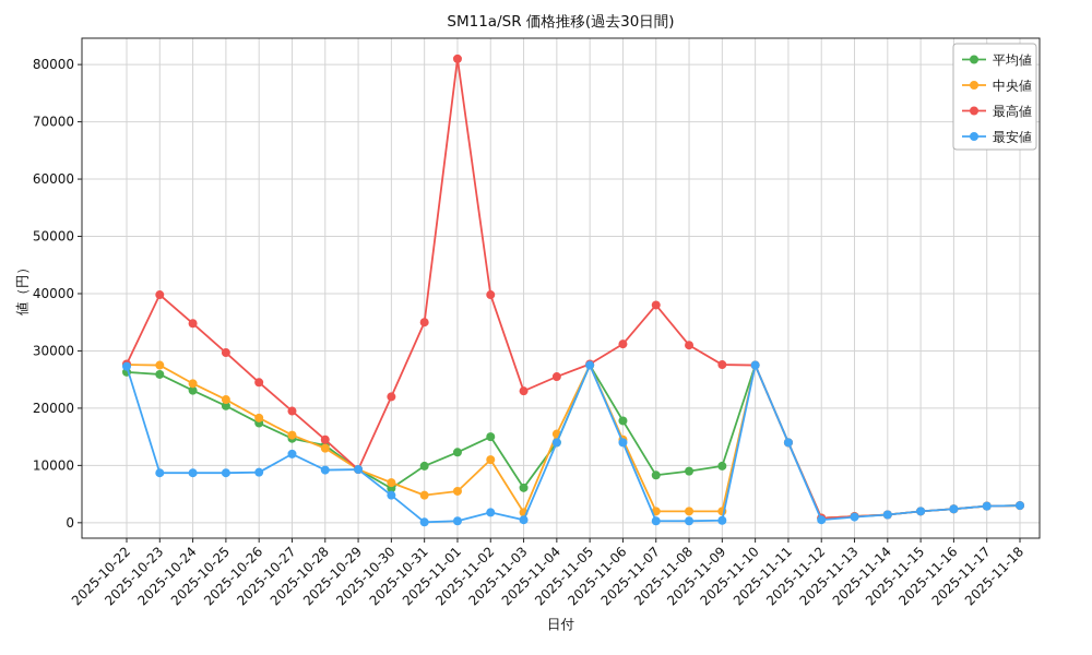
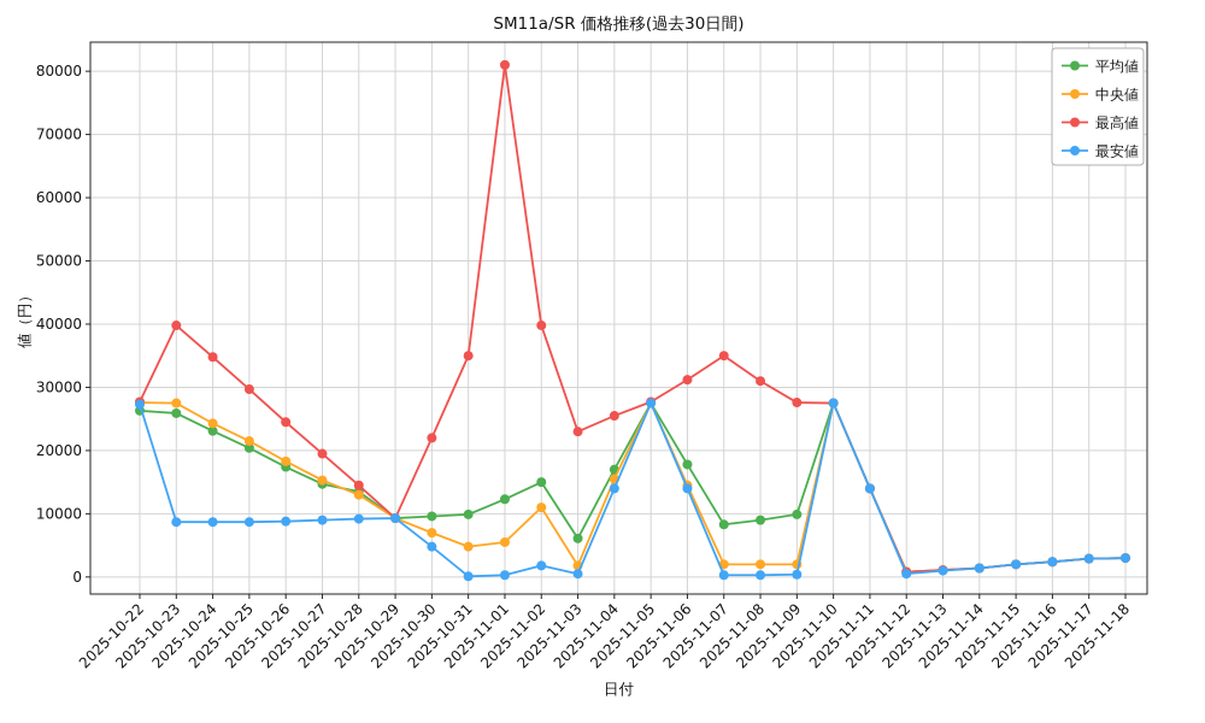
最安値/2025-10-27: 12000 -> 9000
平均値/2025-10-30: 6000 -> 10000
平均値/2025-11-04: 14000 -> 17000
最高値/2025-11-07: 38000 -> 35000
